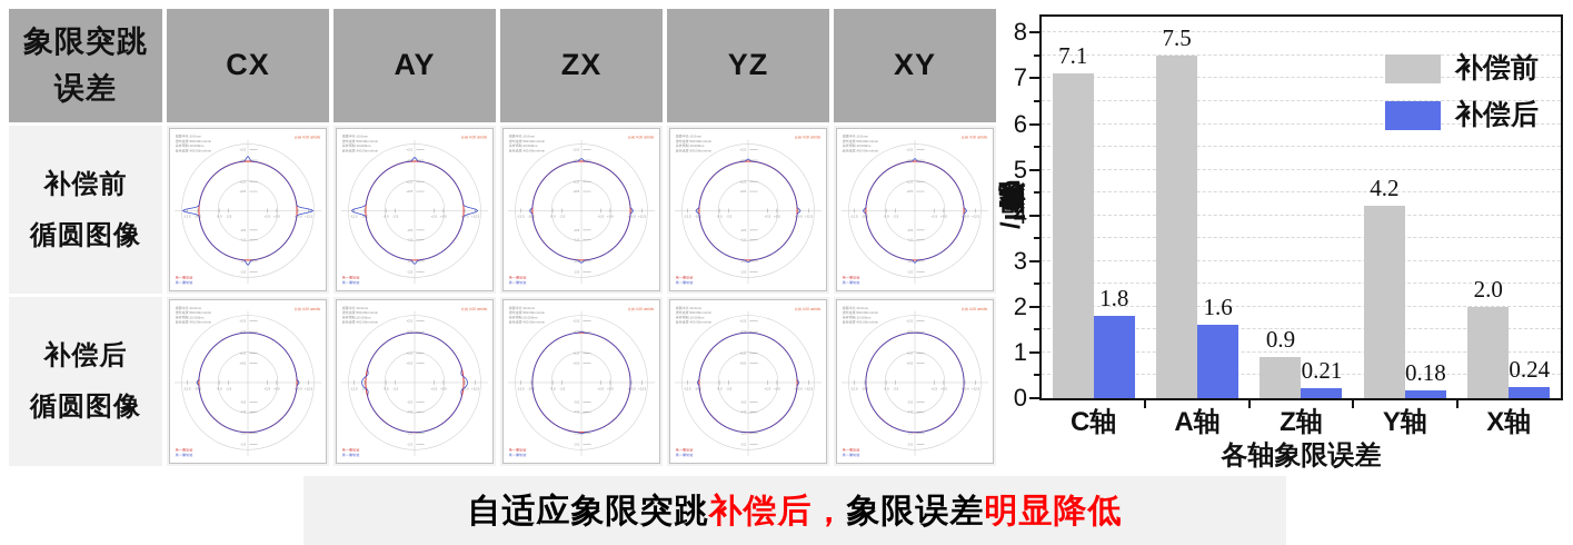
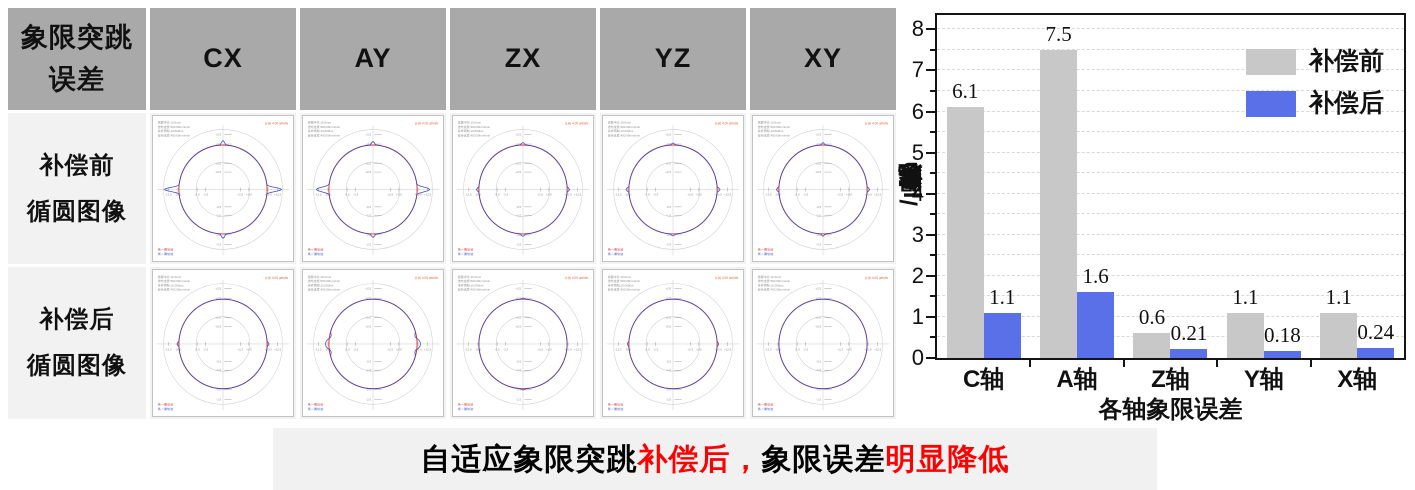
补偿前/C轴: 7.1 -> 6.1
补偿后/C轴: 1.8 -> 1.1
补偿前/Z轴: 0.9 -> 0.6
补偿前/Y轴: 4.2 -> 1.1
补偿前/X轴: 2.0 -> 1.1
